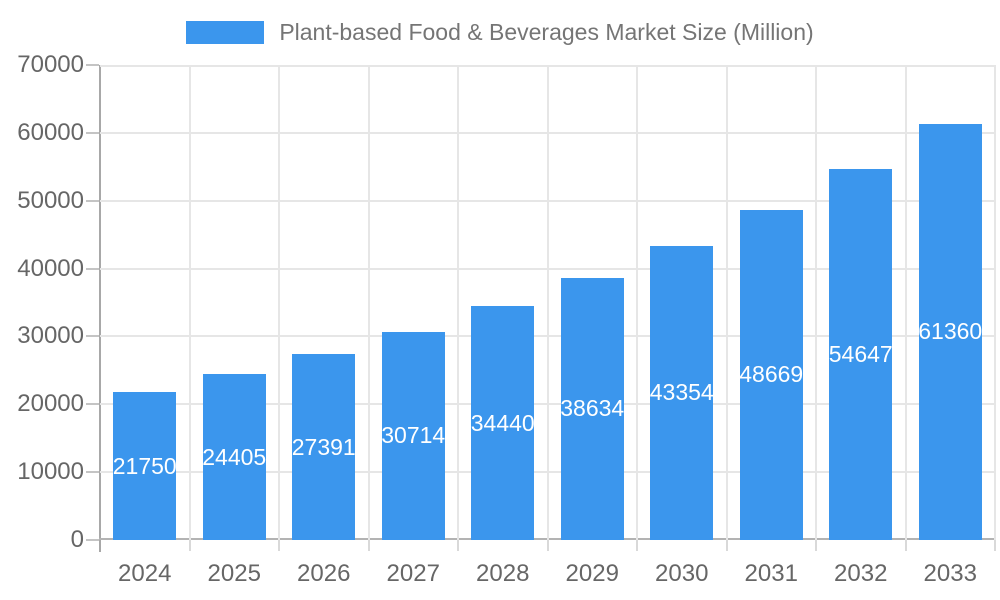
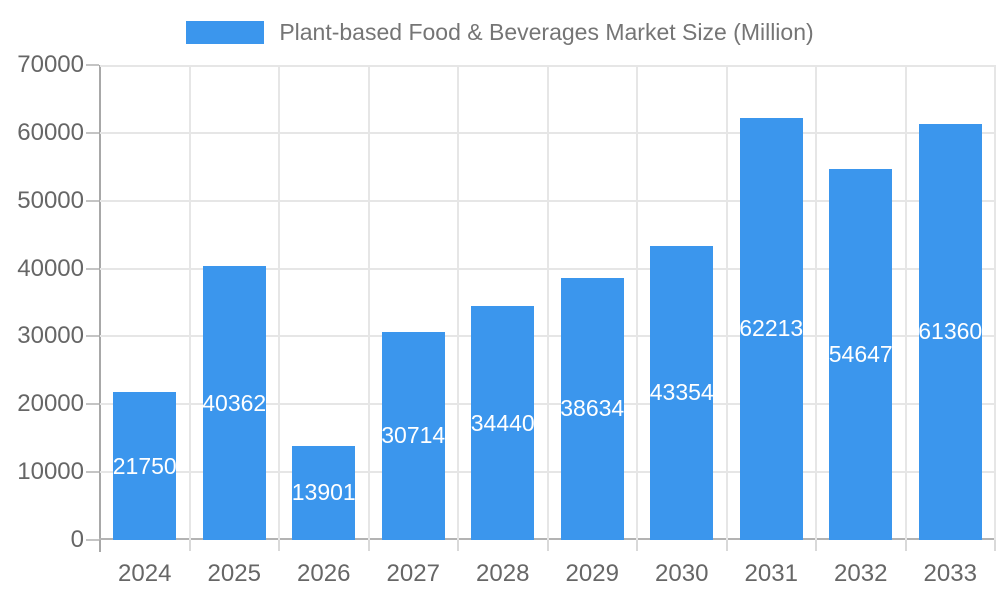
2025: 24405 -> 40362
2026: 27391 -> 13901
2031: 48669 -> 62213
